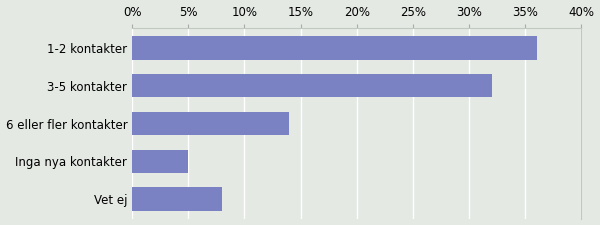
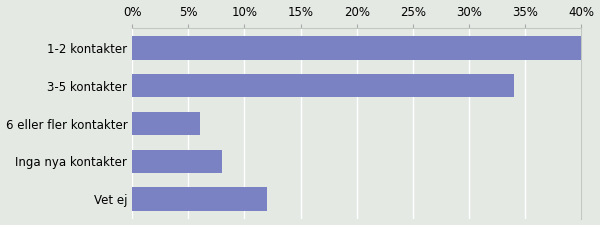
1-2 kontakter: 36% -> 40%
3-5 kontakter: 32% -> 34%
6 eller fler kontakter: 14% -> 6%
Inga nya kontakter: 5% -> 8%
Vet ej: 8% -> 12%
